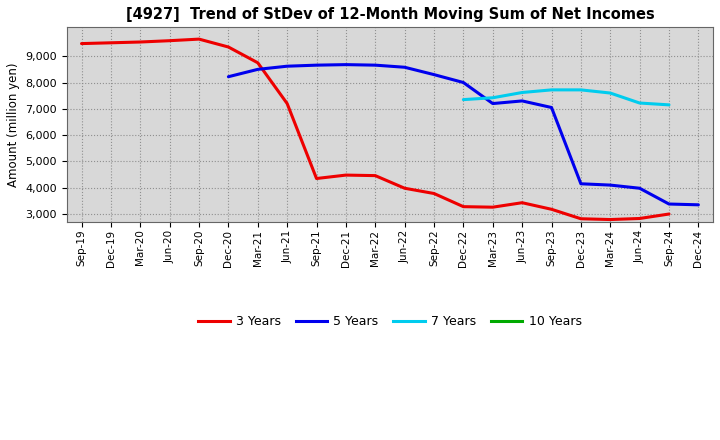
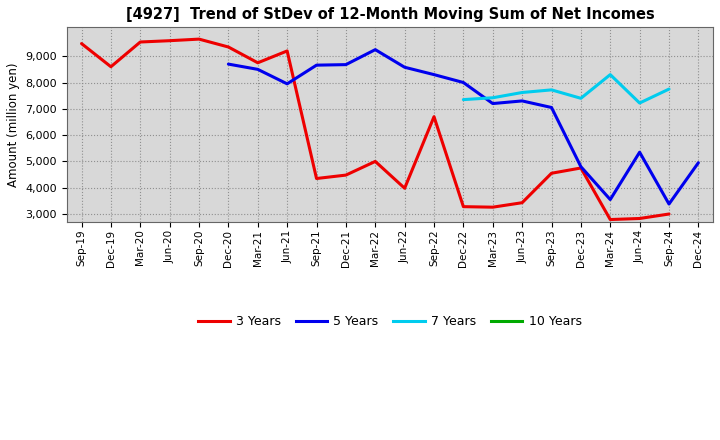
3 Years/Dec-19: 9,510 -> 8,600
5 Years/Dec-20: 8,220 -> 8,700
3 Years/Jun-21: 7,200 -> 9,200
5 Years/Jun-21: 8,620 -> 7,950
3 Years/Mar-22: 4,460 -> 5,000
5 Years/Mar-22: 8,660 -> 9,250
3 Years/Sep-22: 3,780 -> 6,700
3 Years/Sep-23: 3,180 -> 4,550
3 Years/Dec-23: 2,820 -> 4,750
5 Years/Dec-23: 4,150 -> 4,800
7 Years/Dec-23: 7,720 -> 7,400
5 Years/Mar-24: 4,100 -> 3,550
7 Years/Mar-24: 7,600 -> 8,300
5 Years/Jun-24: 3,980 -> 5,350
7 Years/Sep-24: 7,150 -> 7,750
5 Years/Dec-24: 3,350 -> 4,950
